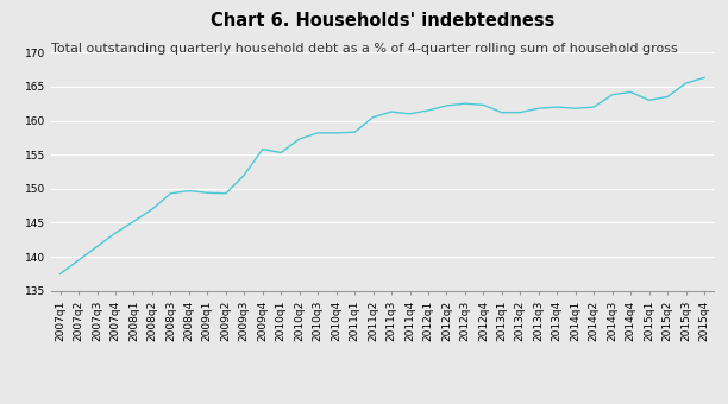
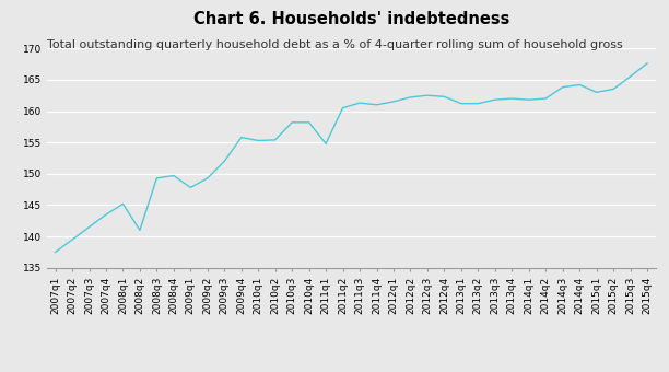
2008q2: 147.0 -> 141.0
2009q1: 149.4 -> 147.8
2010q2: 157.3 -> 155.4
2011q1: 158.3 -> 154.8
2015q4: 166.3 -> 167.6
